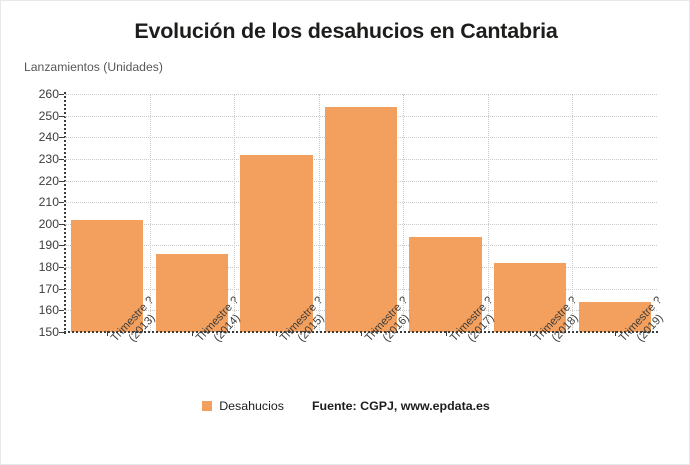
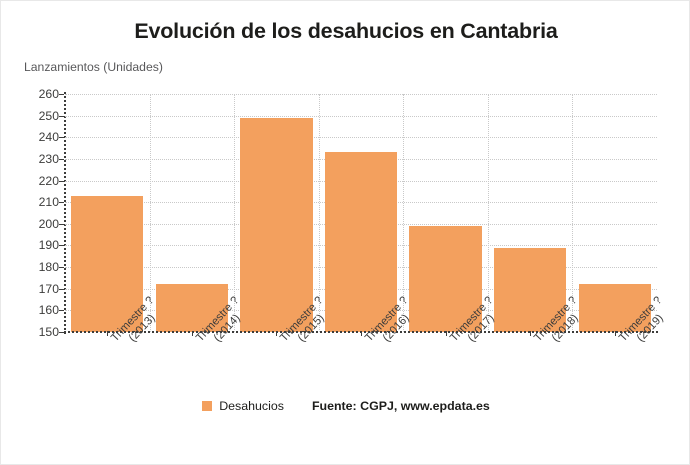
Trimestre ? (2013): 202 -> 213
Trimestre ? (2014): 186 -> 172
Trimestre ? (2015): 232 -> 249
Trimestre ? (2016): 254 -> 233
Trimestre ? (2017): 194 -> 199
Trimestre ? (2018): 182 -> 189
Trimestre ? (2019): 164 -> 172
